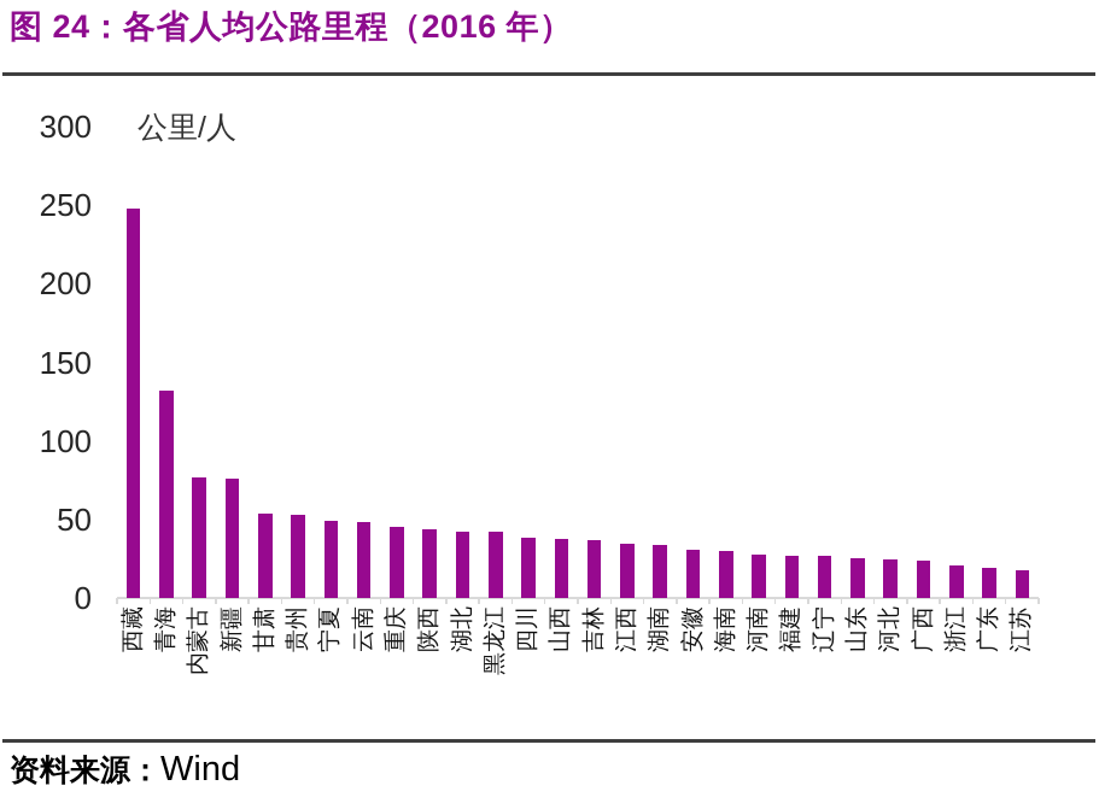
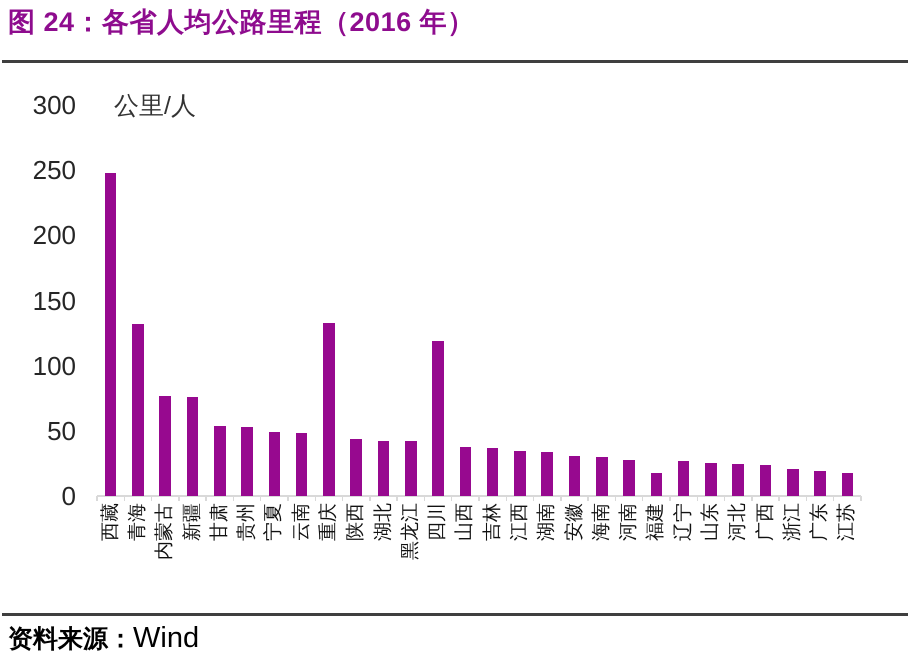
重庆: 45 -> 133
四川: 38 -> 119
福建: 27 -> 18
